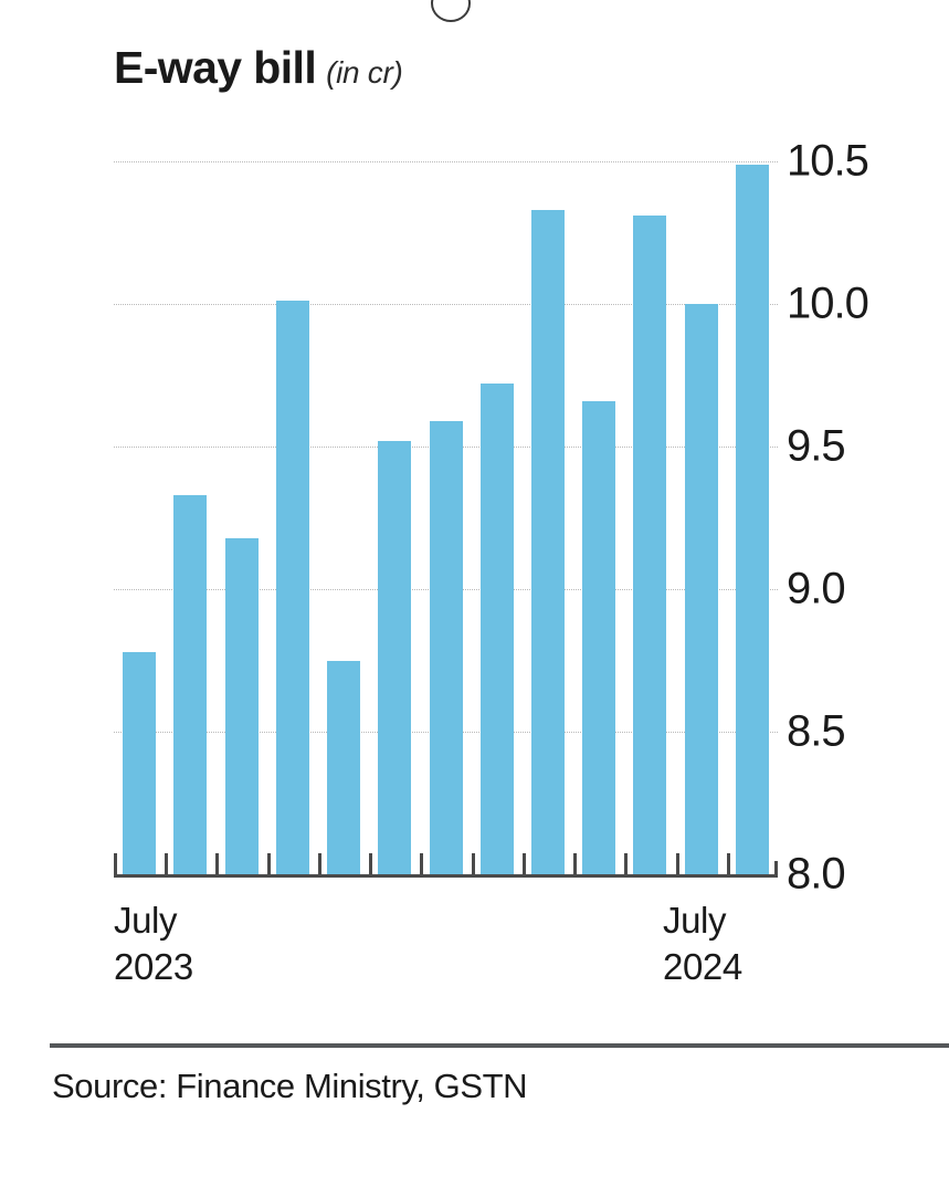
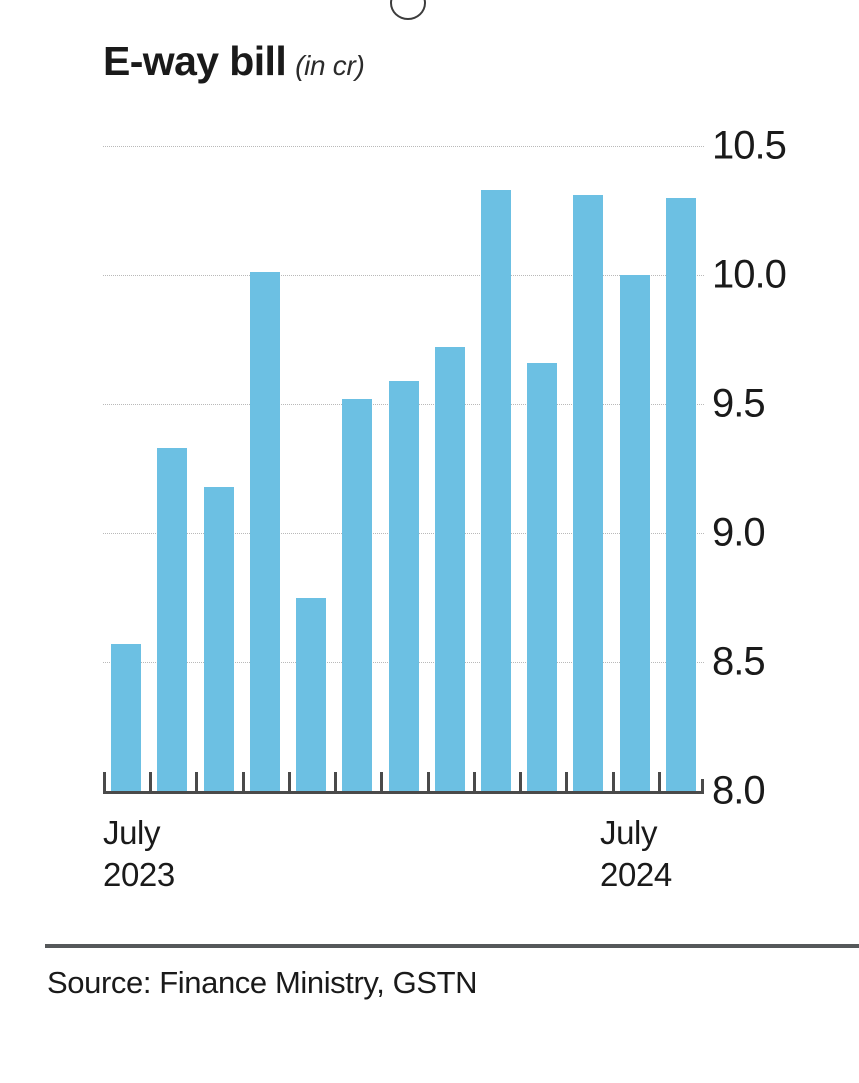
July 2023: 8.78 -> 8.57
July 2024: 10.49 -> 10.30
